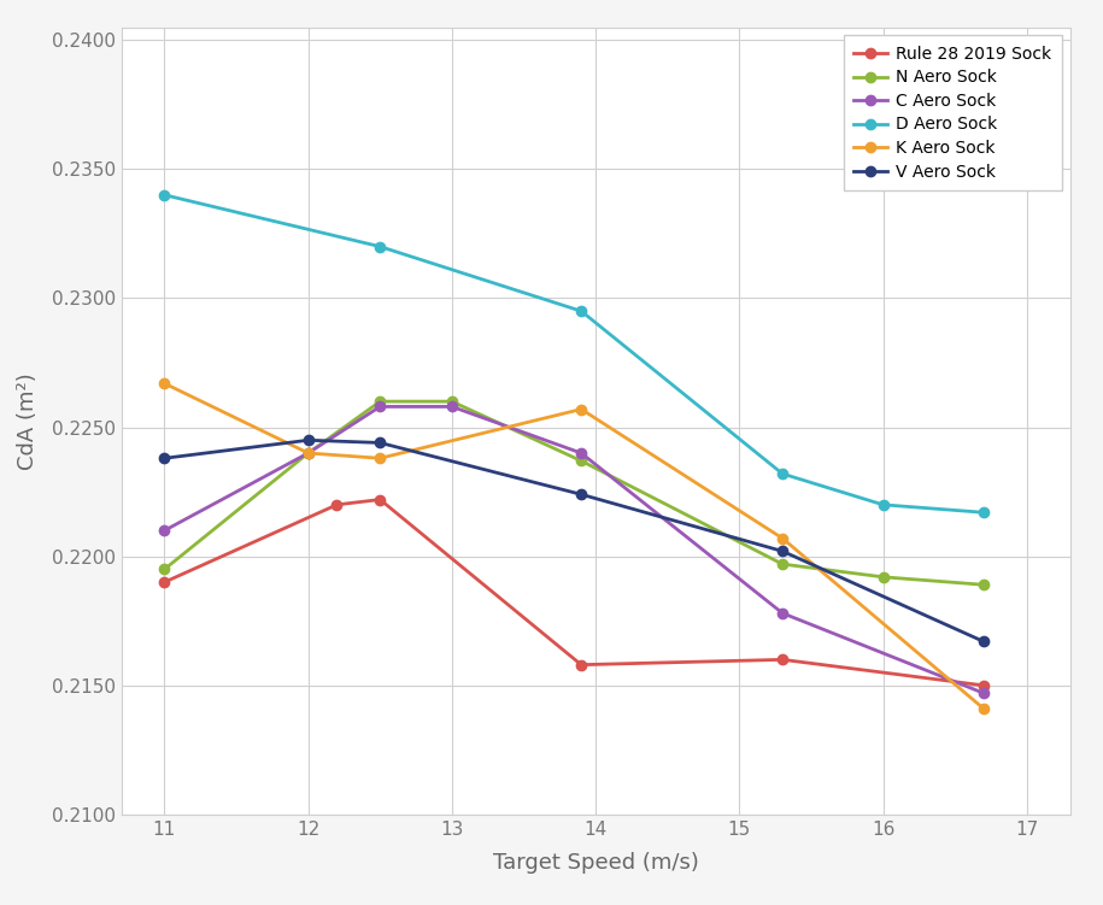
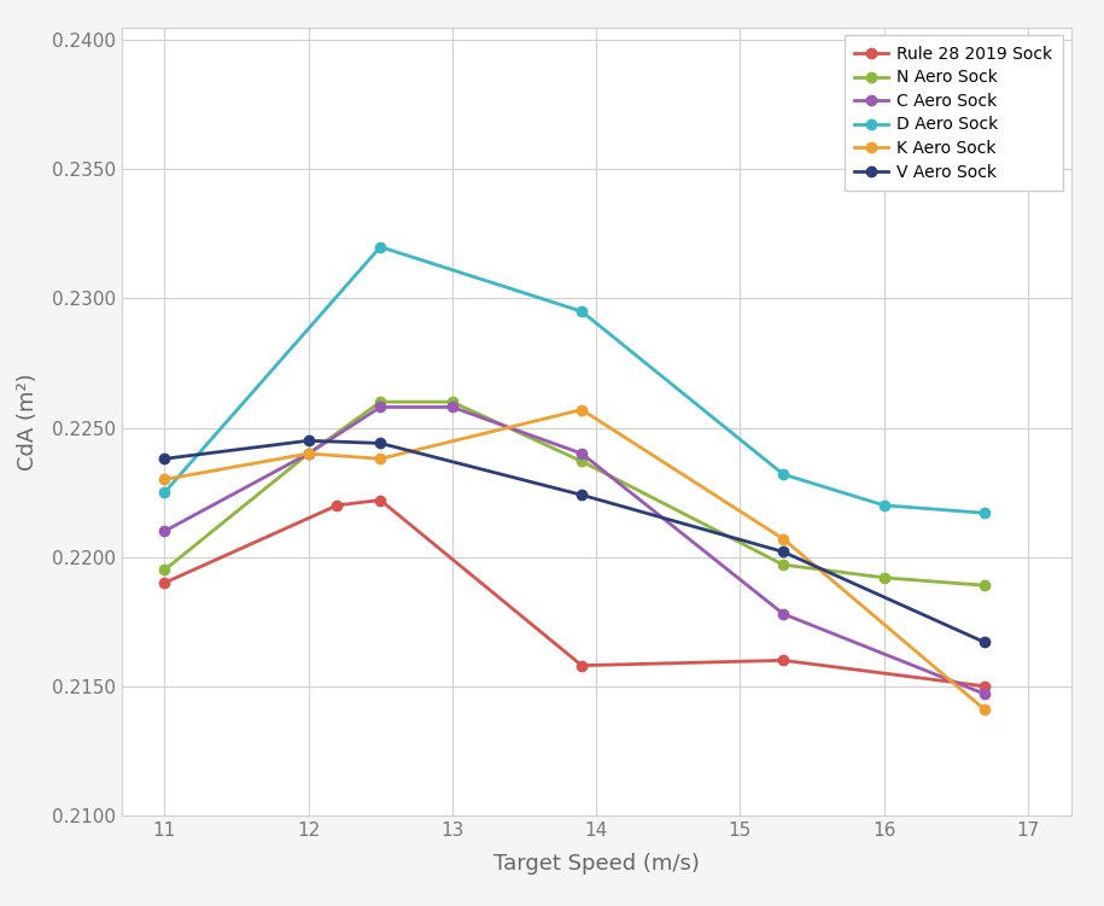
D Aero Sock/11: 0.2340 -> 0.2225
K Aero Sock/11: 0.2267 -> 0.2230
